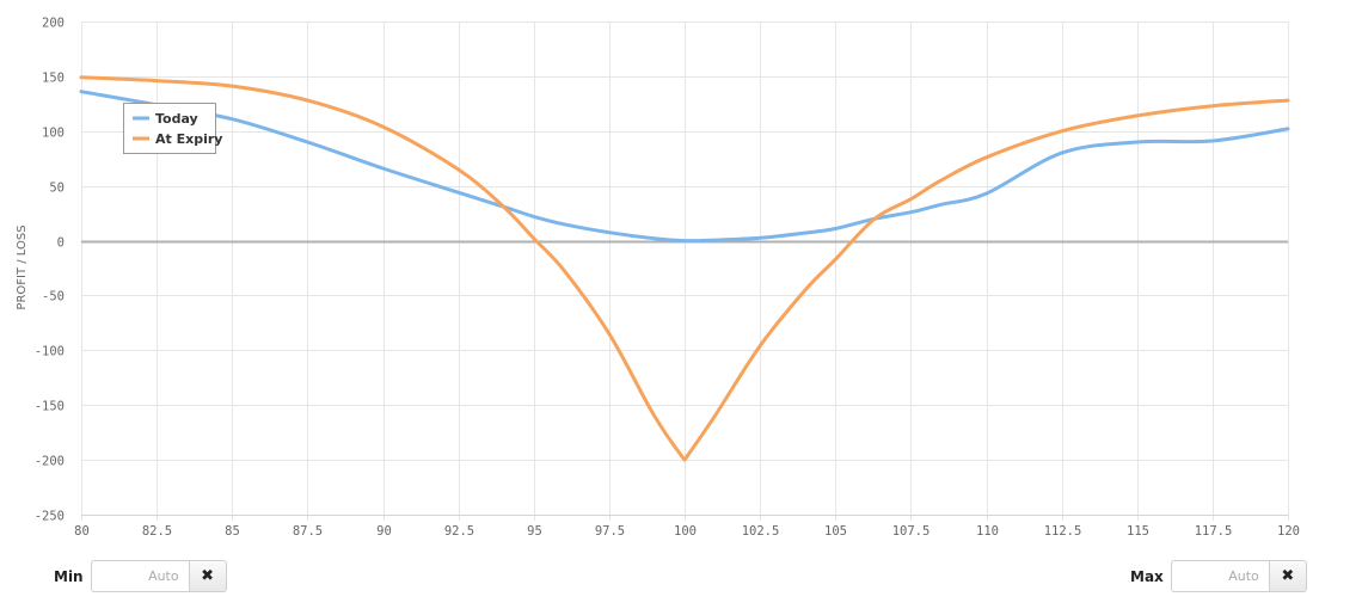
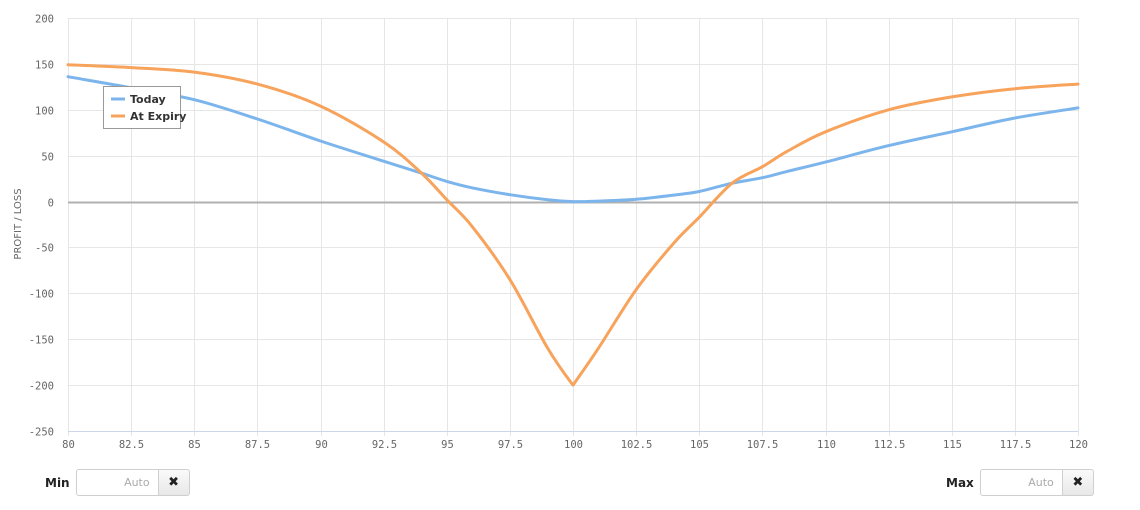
Today/112.5: 80 -> 60
Today/115: 90 -> 80
